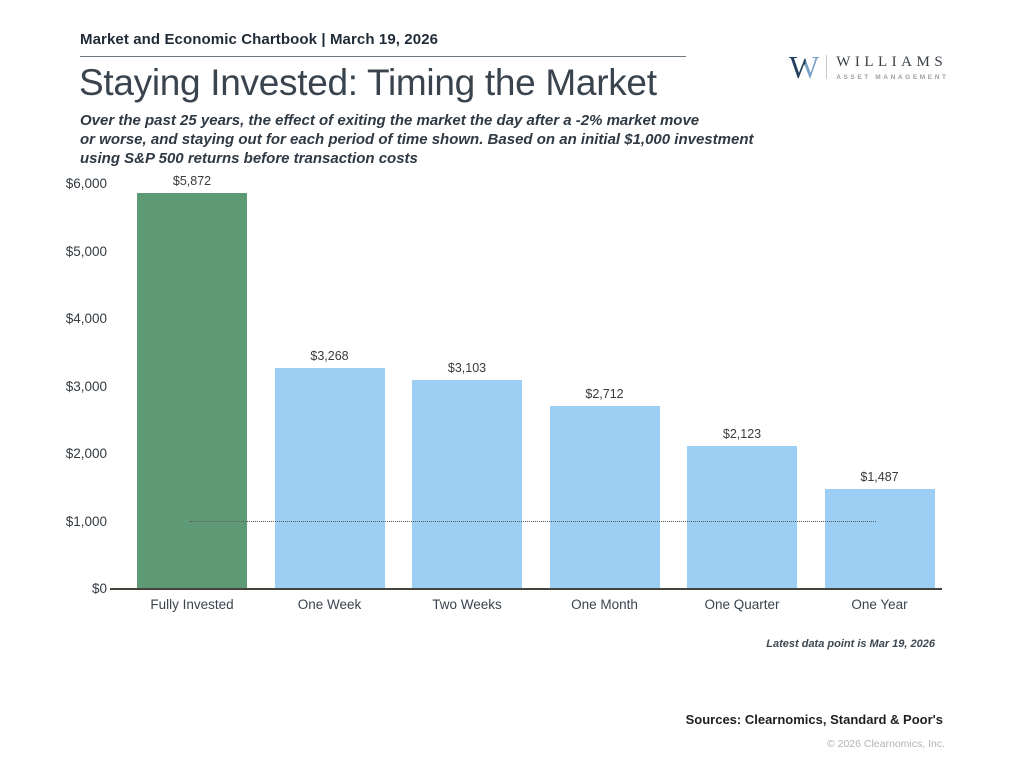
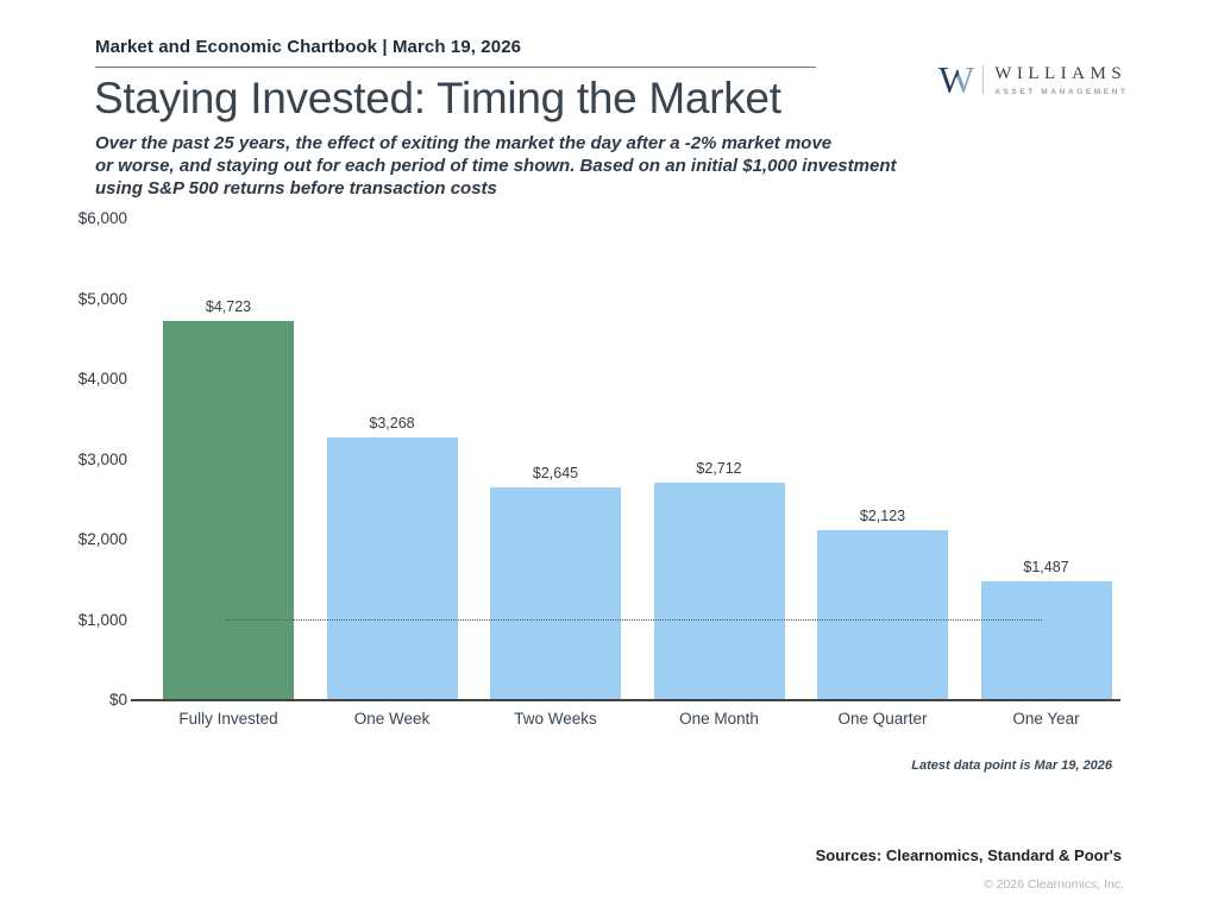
Fully Invested: $5,872 -> $4,723
Two Weeks: $3,103 -> $2,645
